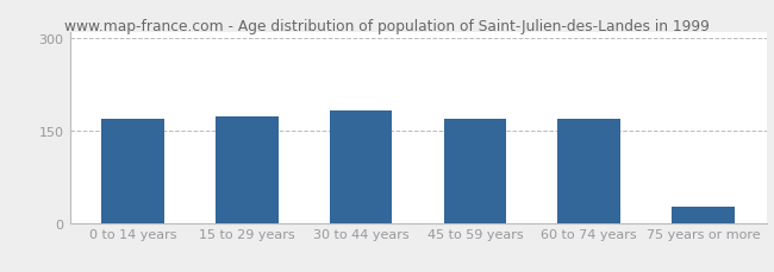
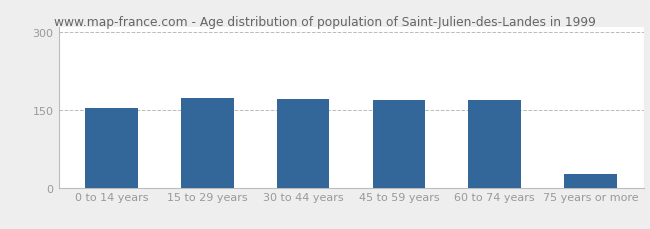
0 to 14 years: 168 -> 154
30 to 44 years: 182 -> 170
